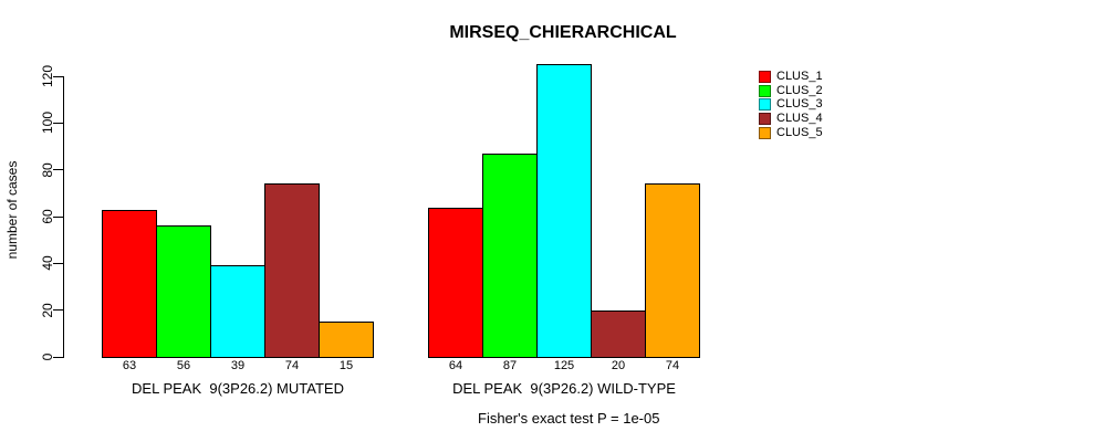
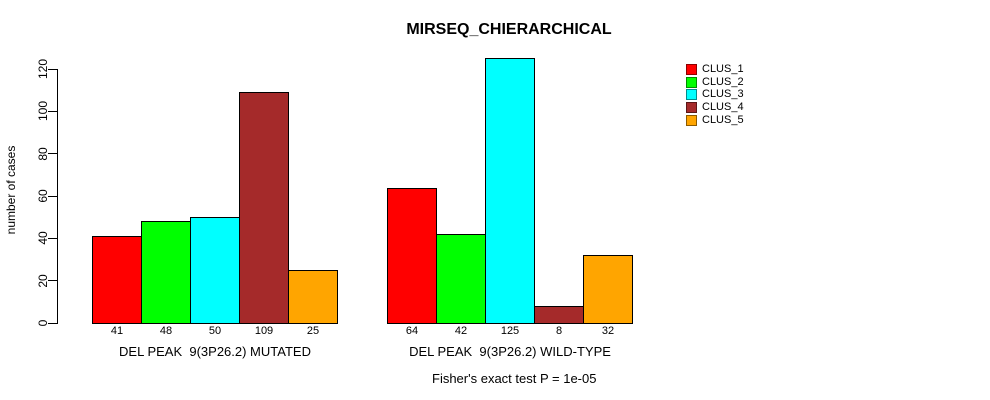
CLUS_1/DEL PEAK 9(3P26.2) MUTATED: 63 -> 41
CLUS_2/DEL PEAK 9(3P26.2) MUTATED: 56 -> 48
CLUS_3/DEL PEAK 9(3P26.2) MUTATED: 39 -> 50
CLUS_4/DEL PEAK 9(3P26.2) MUTATED: 74 -> 109
CLUS_5/DEL PEAK 9(3P26.2) MUTATED: 15 -> 25
CLUS_2/DEL PEAK 9(3P26.2) WILD-TYPE: 87 -> 42
CLUS_4/DEL PEAK 9(3P26.2) WILD-TYPE: 20 -> 8
CLUS_5/DEL PEAK 9(3P26.2) WILD-TYPE: 74 -> 32
